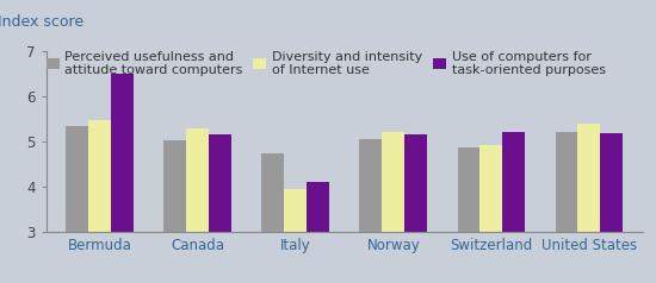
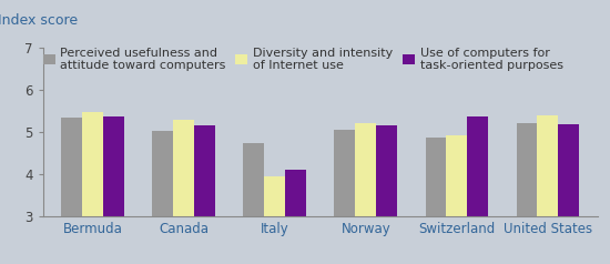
Use of computers for task-oriented purposes/Bermuda: 6.50 -> 5.37
Use of computers for task-oriented purposes/Switzerland: 5.20 -> 5.37
